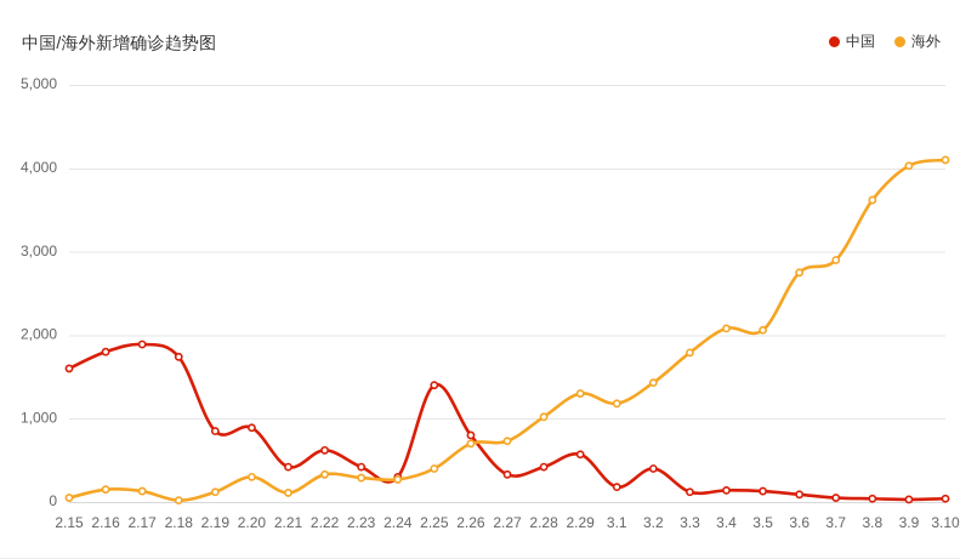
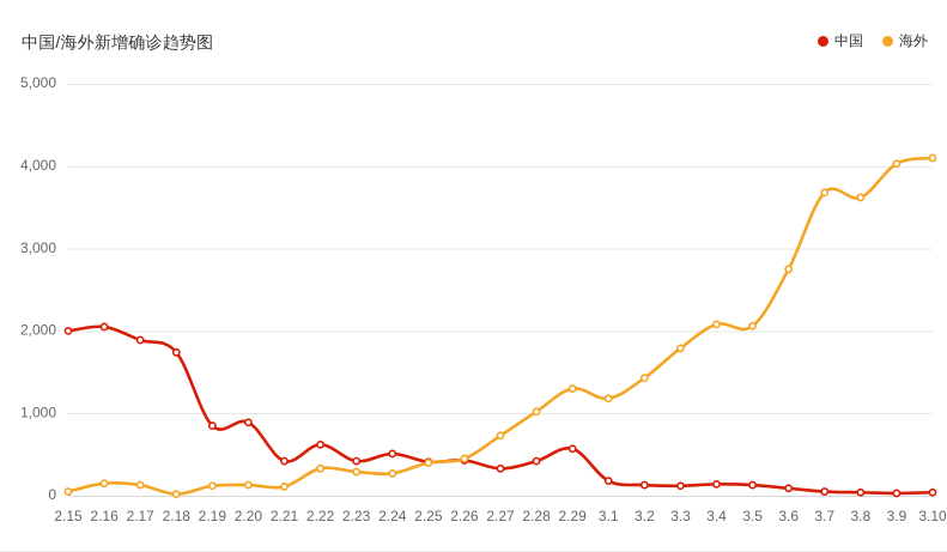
中国/2.15: 1600 -> 2000
中国/2.16: 1800 -> 2000
海外/2.20: 300 -> 100
中国/2.24: 300 -> 500
中国/2.25: 1400 -> 400
中国/2.26: 800 -> 400
海外/2.26: 700 -> 400
中国/3.2: 400 -> 100
海外/3.7: 2900 -> 3700
